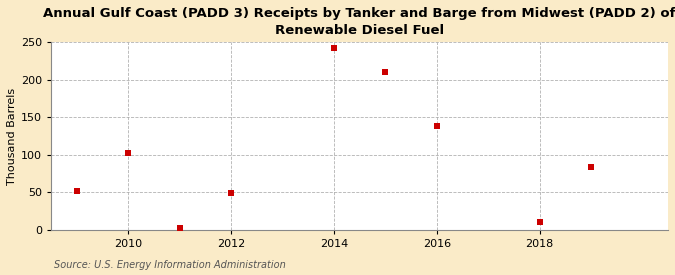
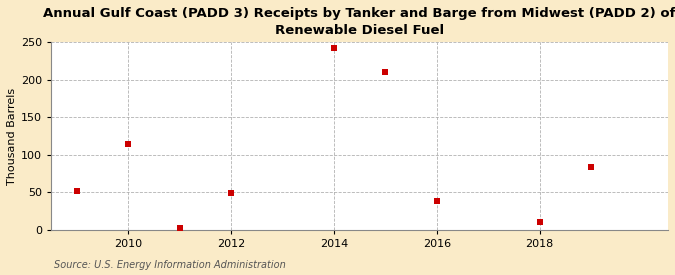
2010: 102 -> 114
2016: 138 -> 39
